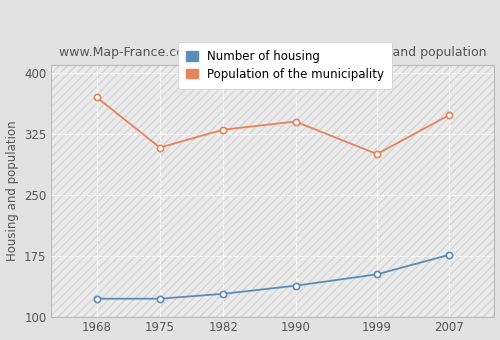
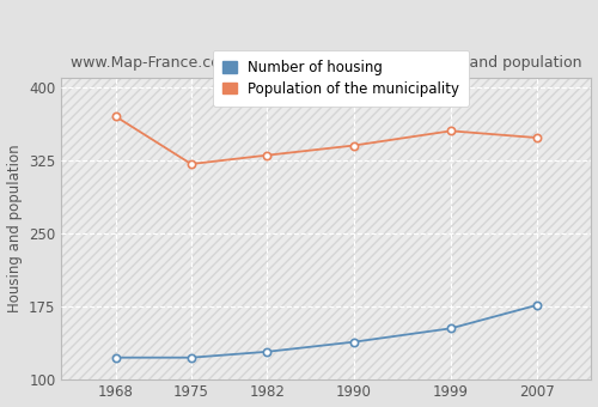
Population of the municipality/1975: 308 -> 321
Population of the municipality/1999: 300 -> 355
